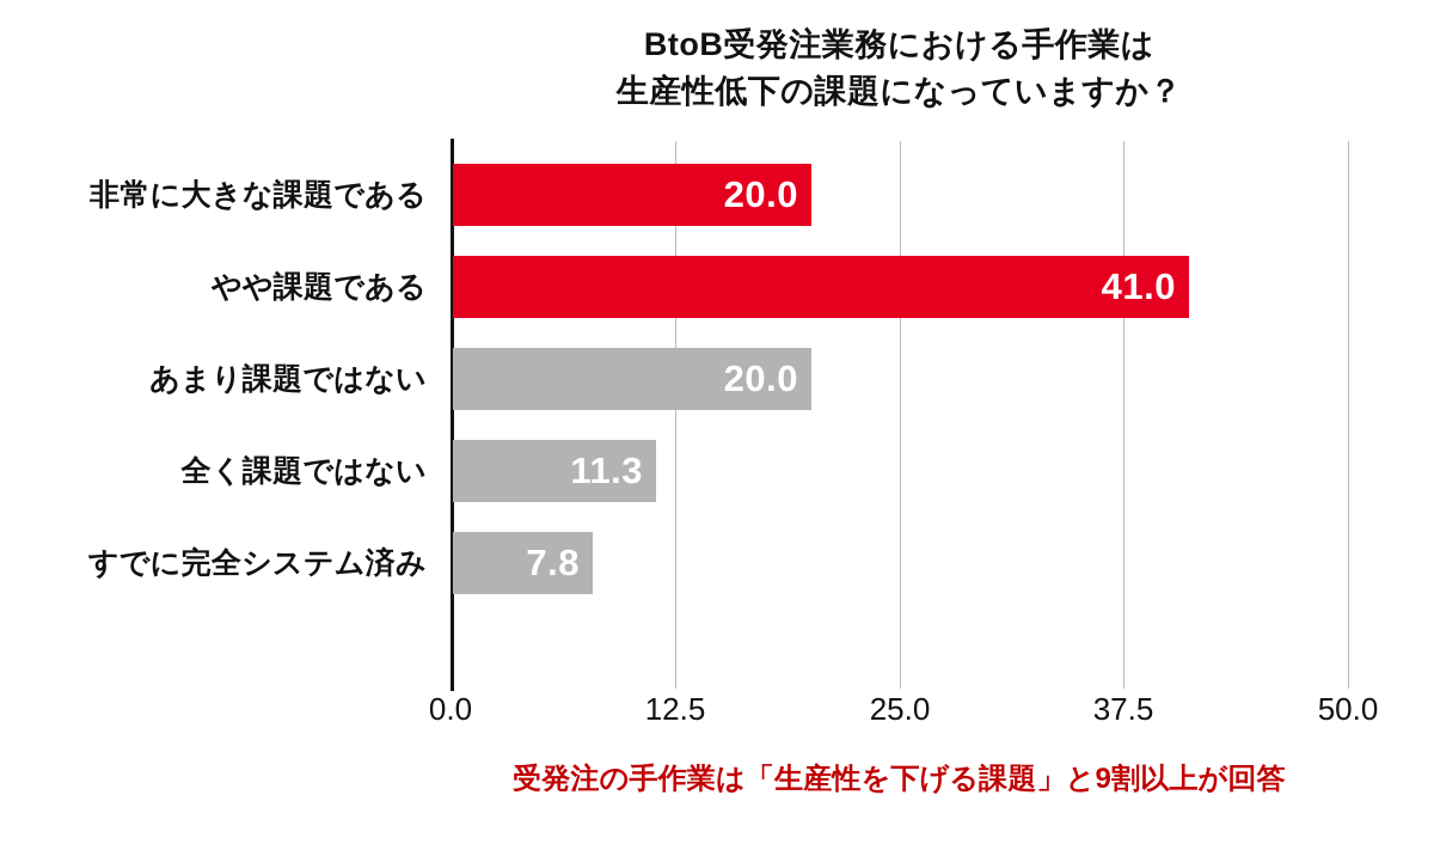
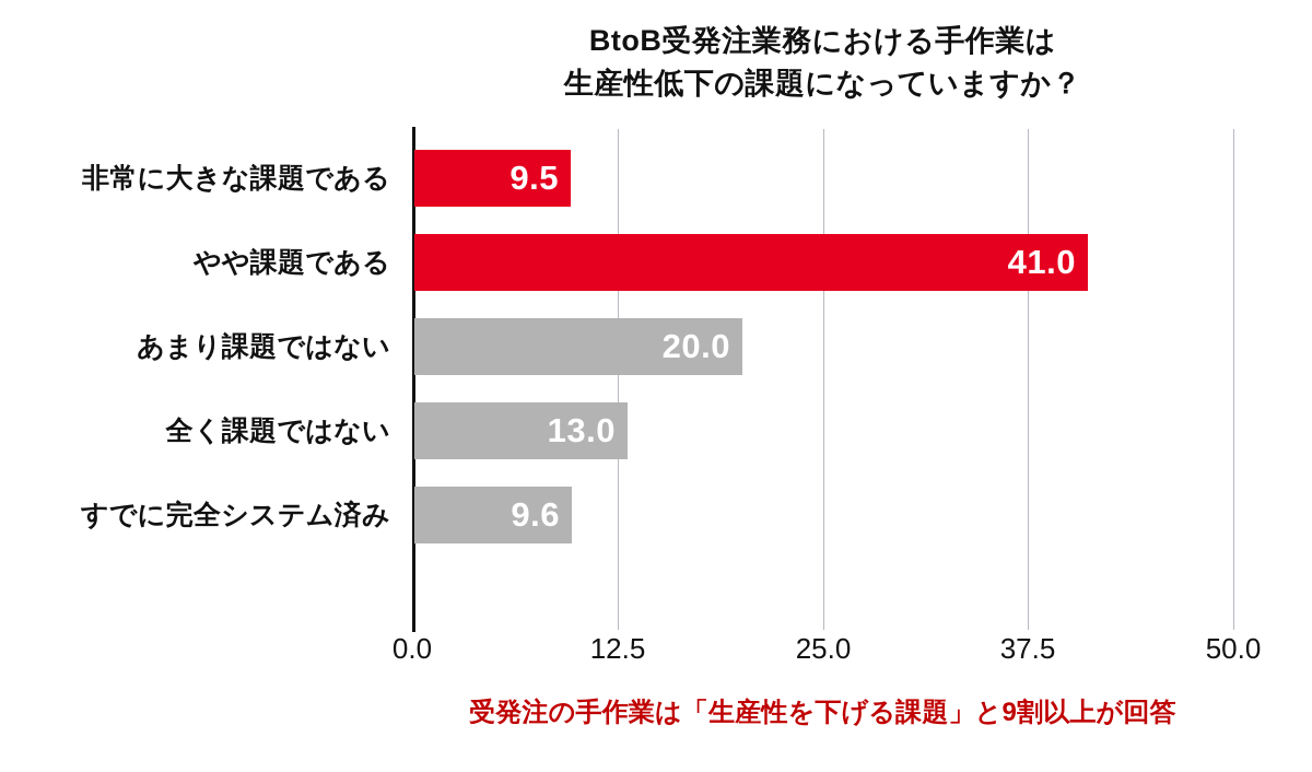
非常に大きな課題である: 20.0 -> 9.5
全く課題ではない: 11.3 -> 13.0
すでに完全システム済み: 7.8 -> 9.6
